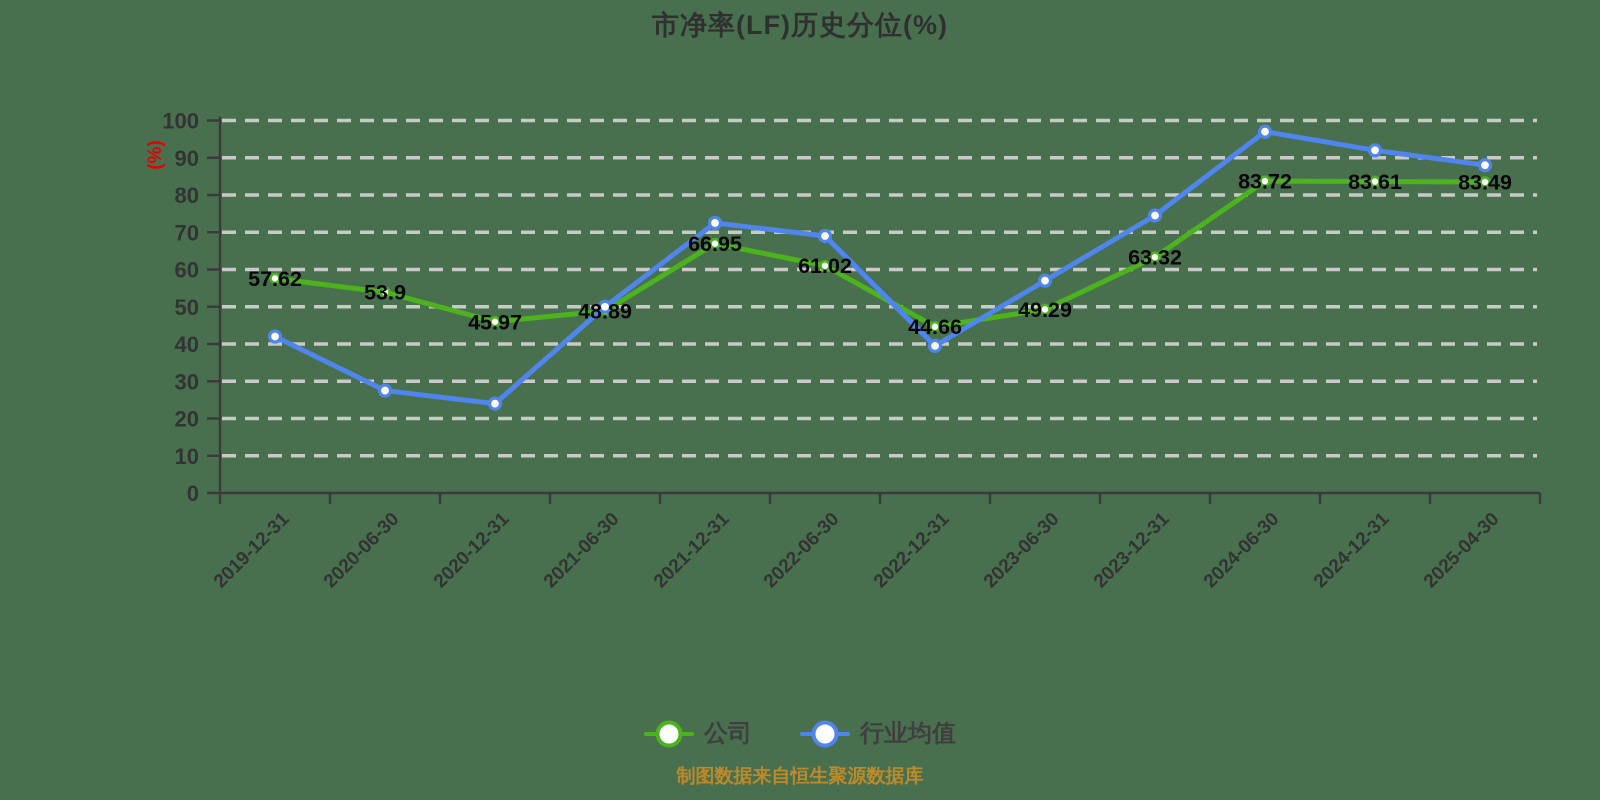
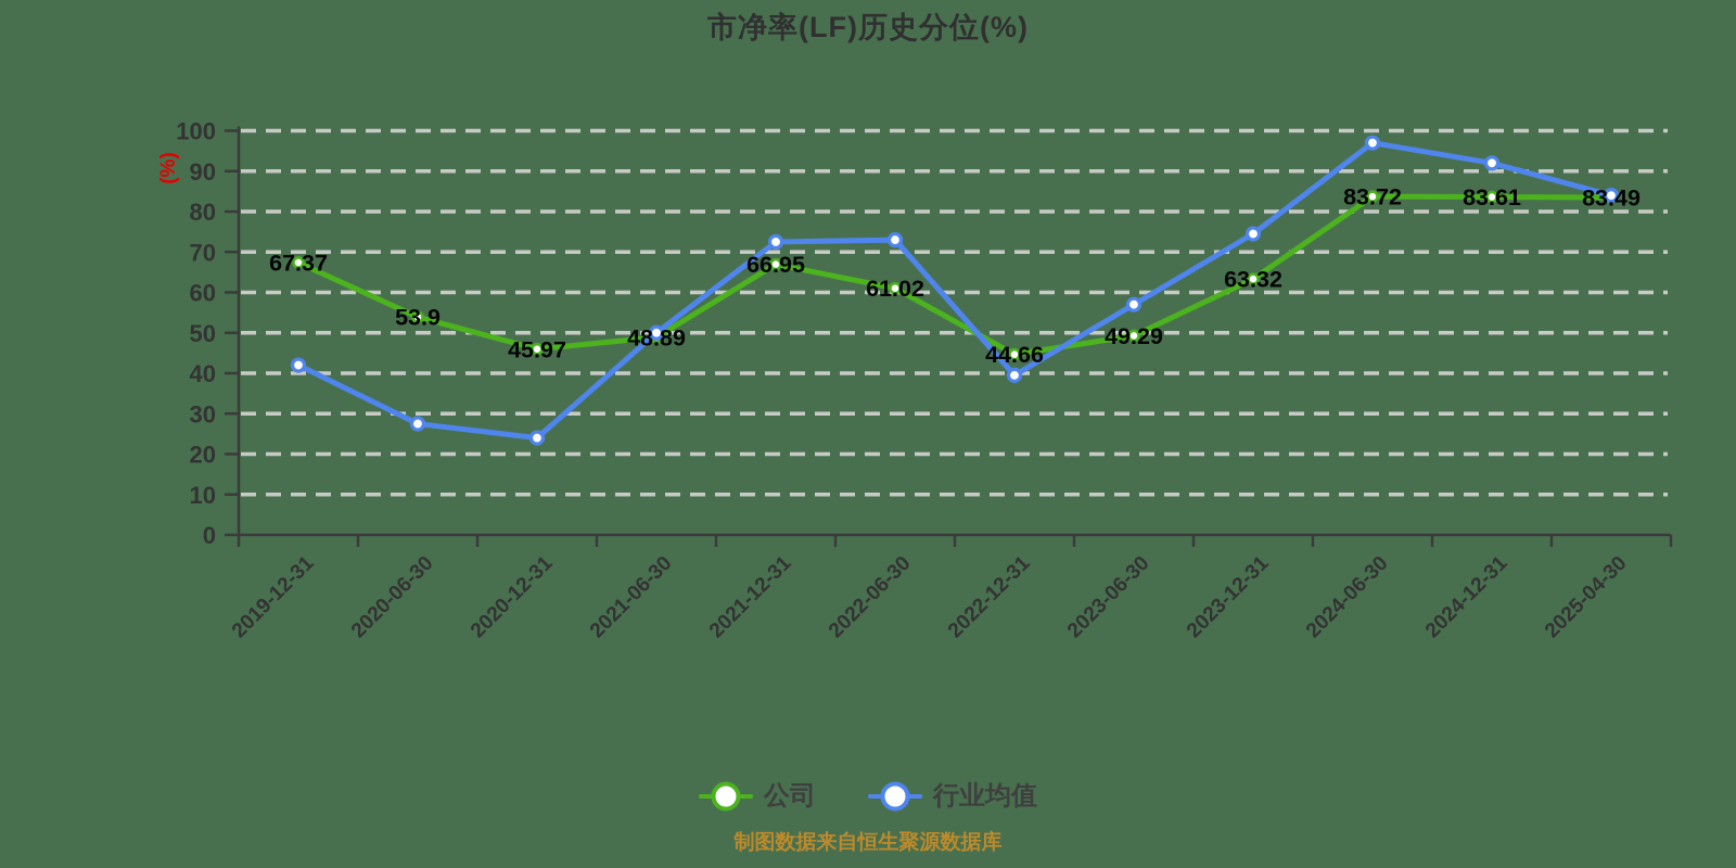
公司/2019-12-31: 57.62 -> 67.37
行业均值/2022-06-30: 69 -> 73
行业均值/2025-04-30: 88 -> 84
